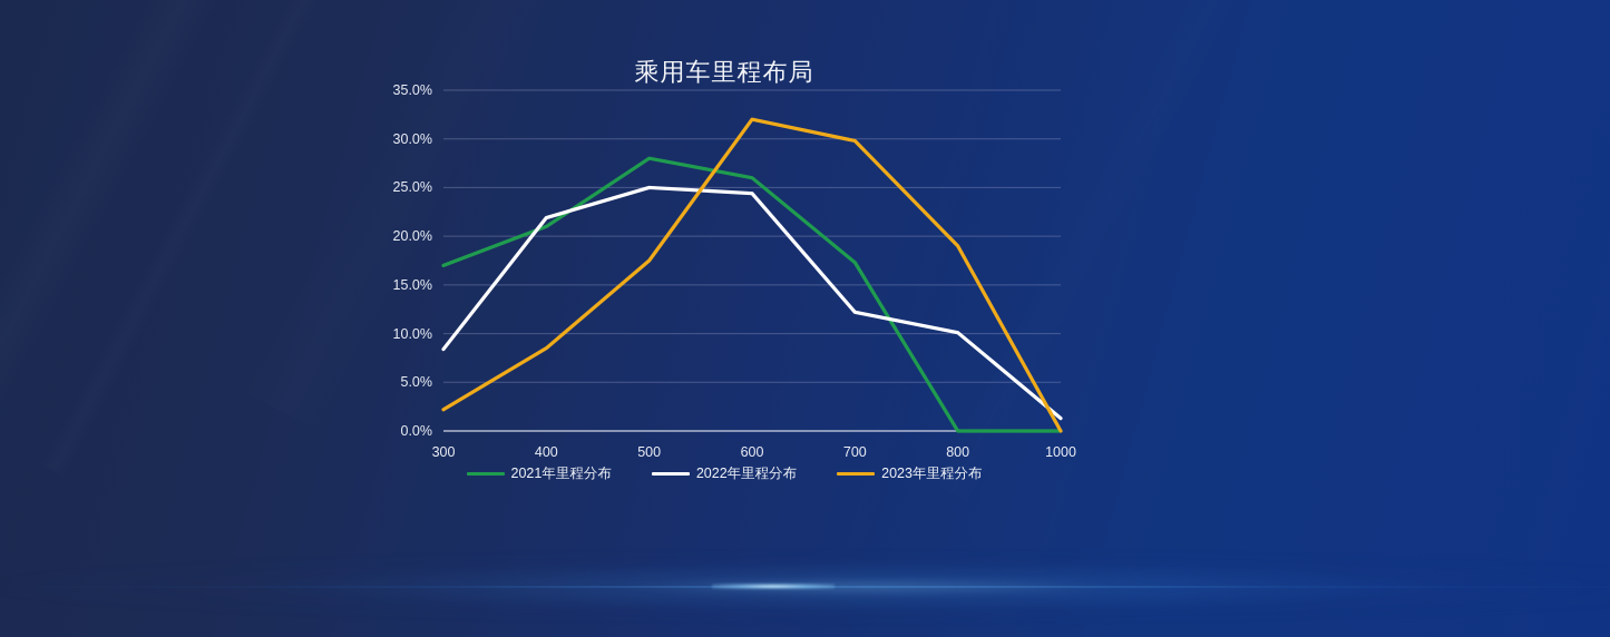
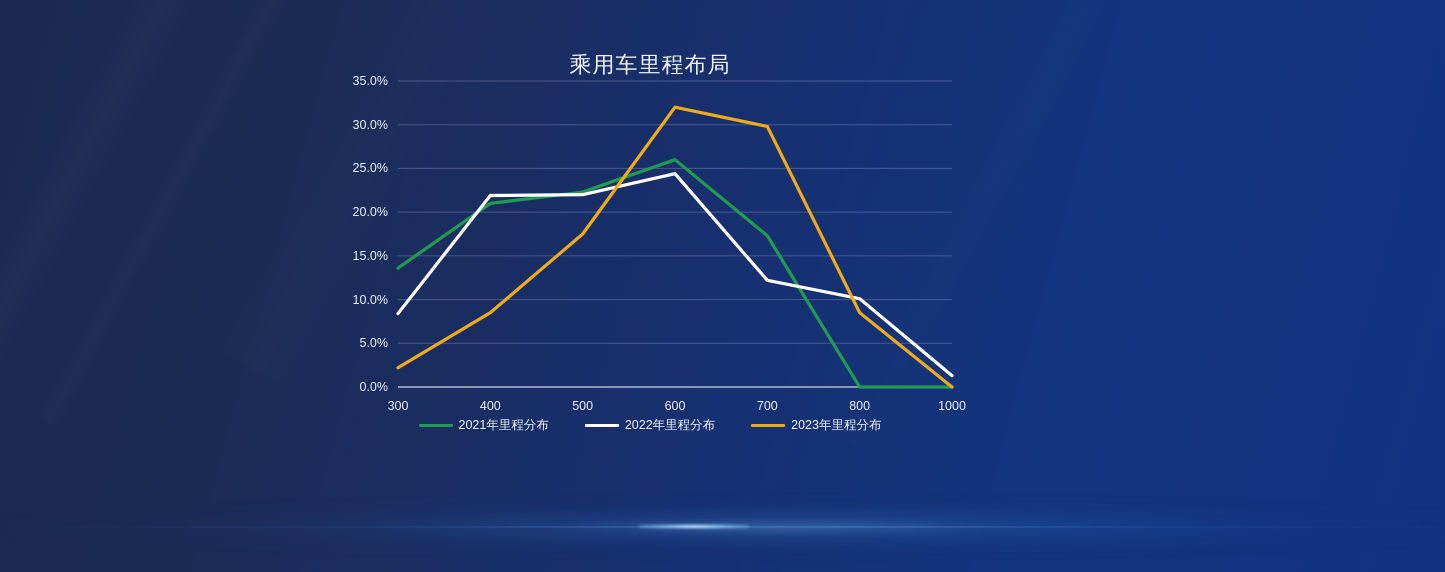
2021年里程分布/300: 17% -> 14%
2021年里程分布/500: 28% -> 22%
2022年里程分布/500: 25% -> 22%
2023年里程分布/800: 19% -> 8%
